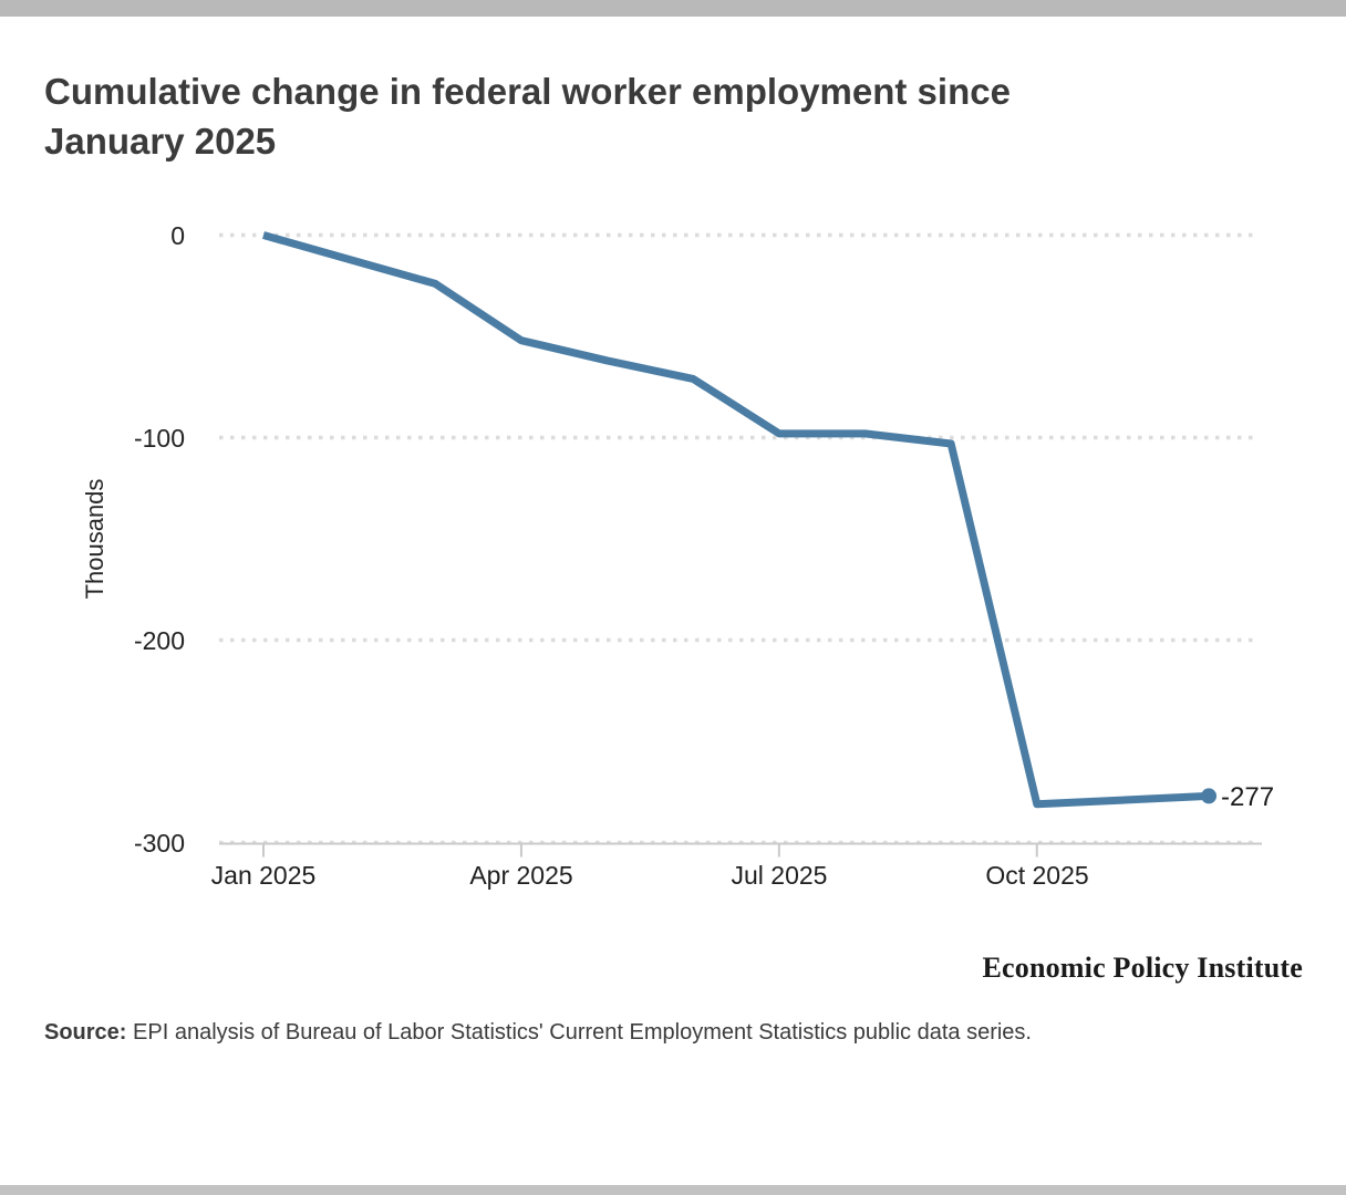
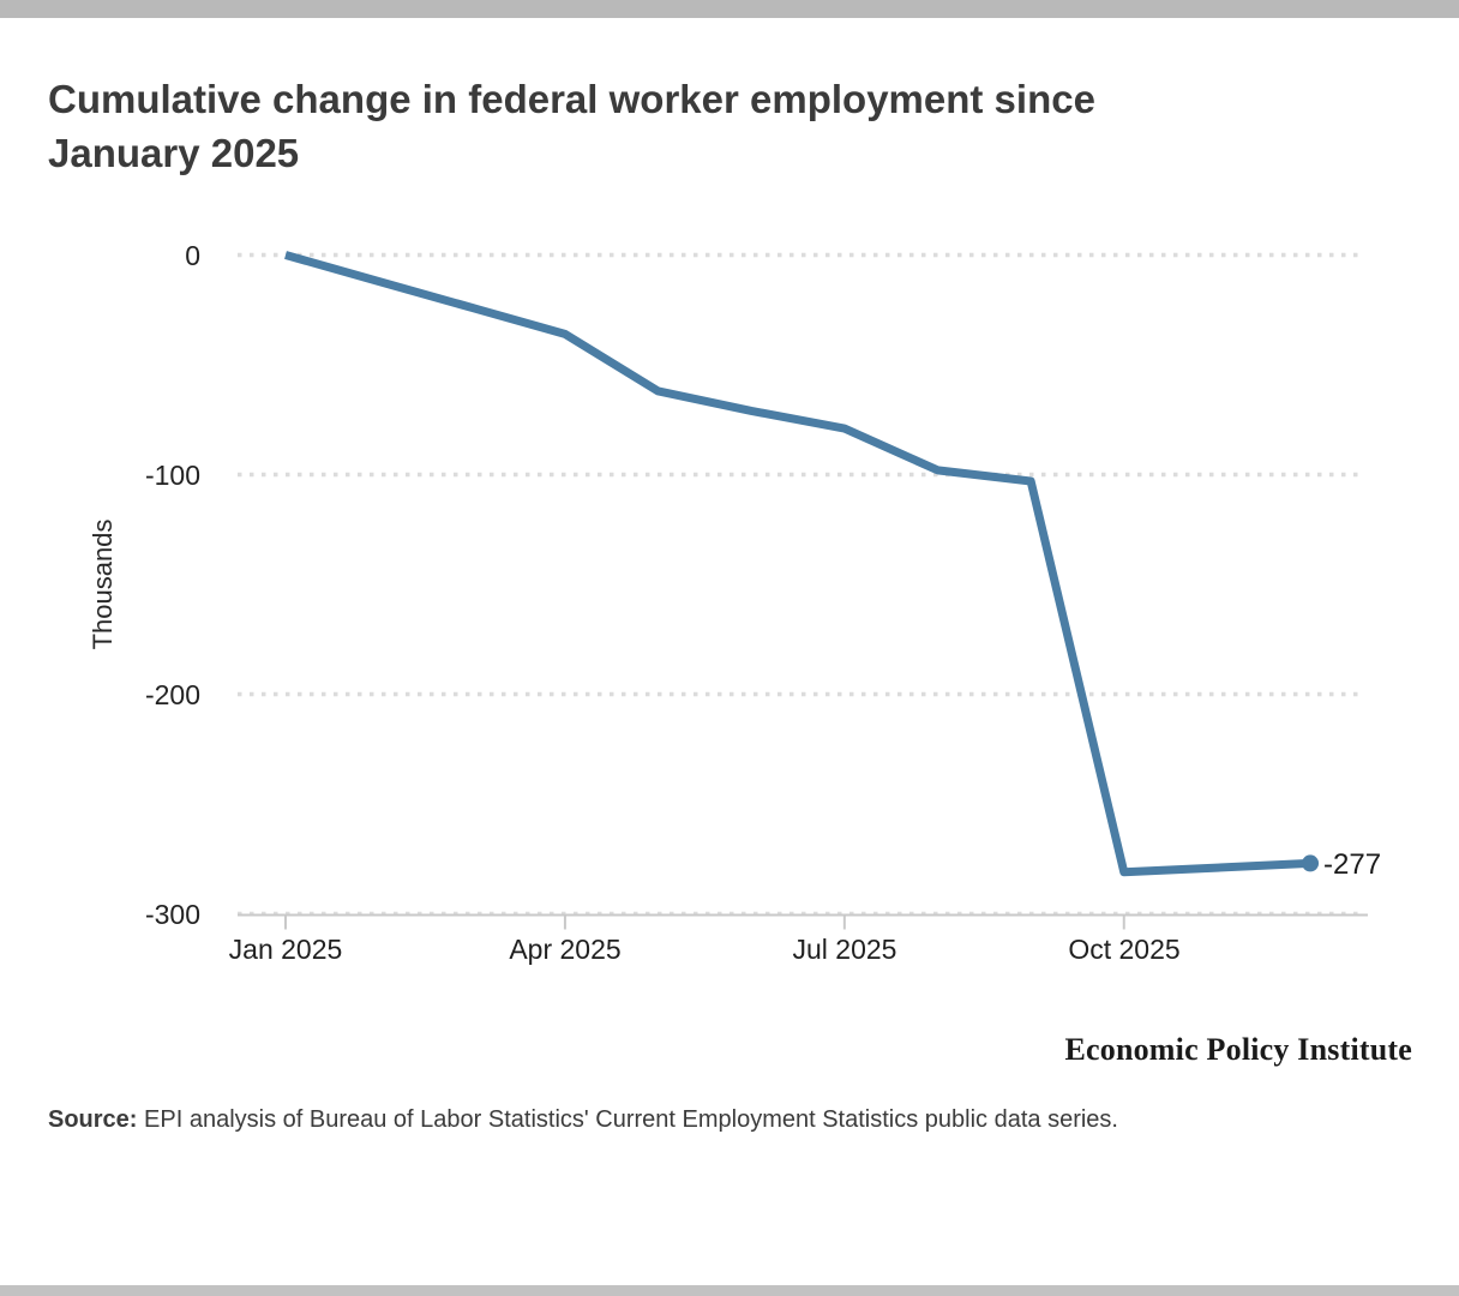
Apr 2025: -52 -> -36
Jul 2025: -98 -> -79
